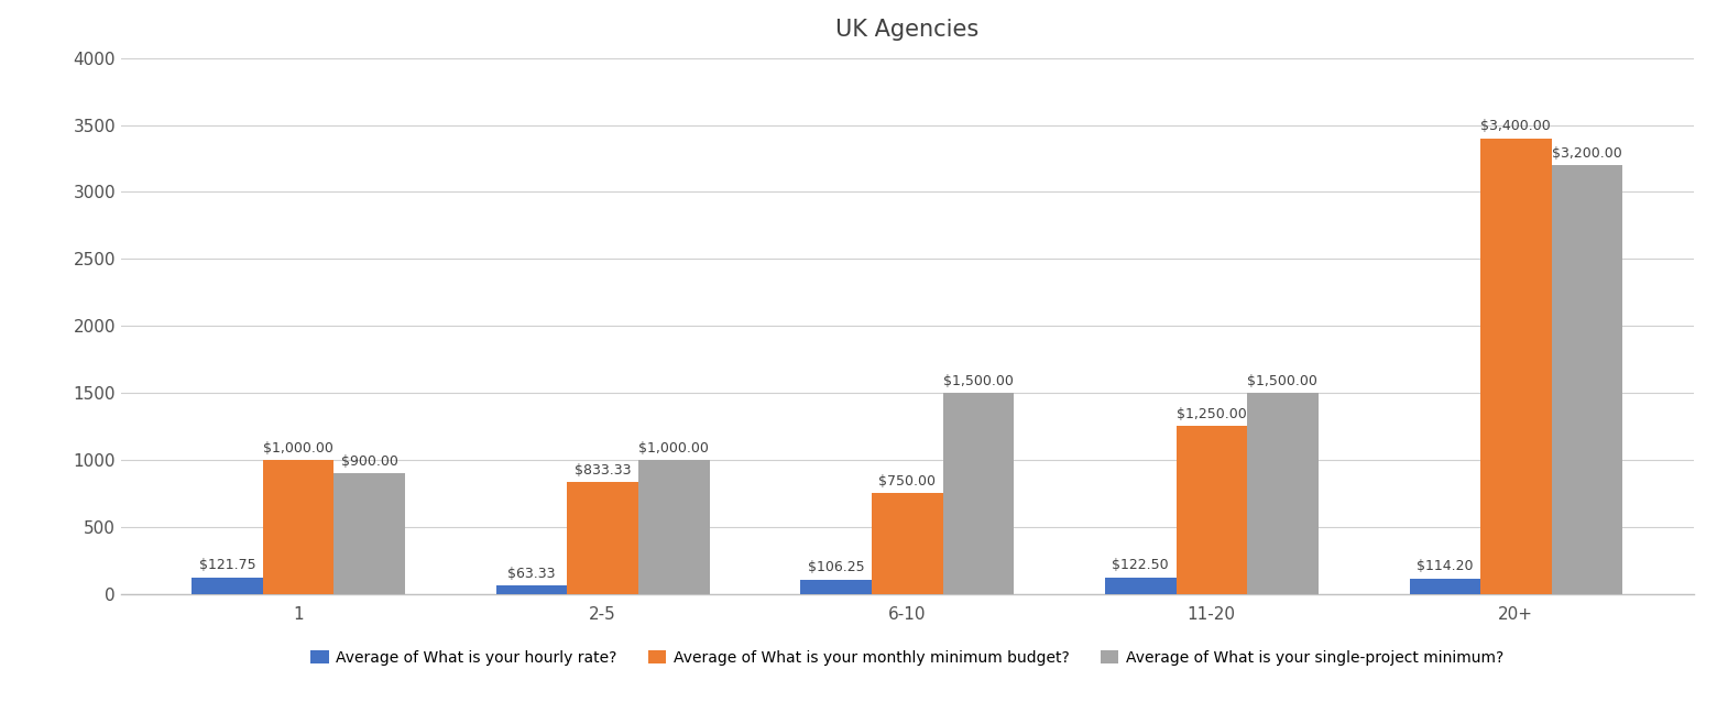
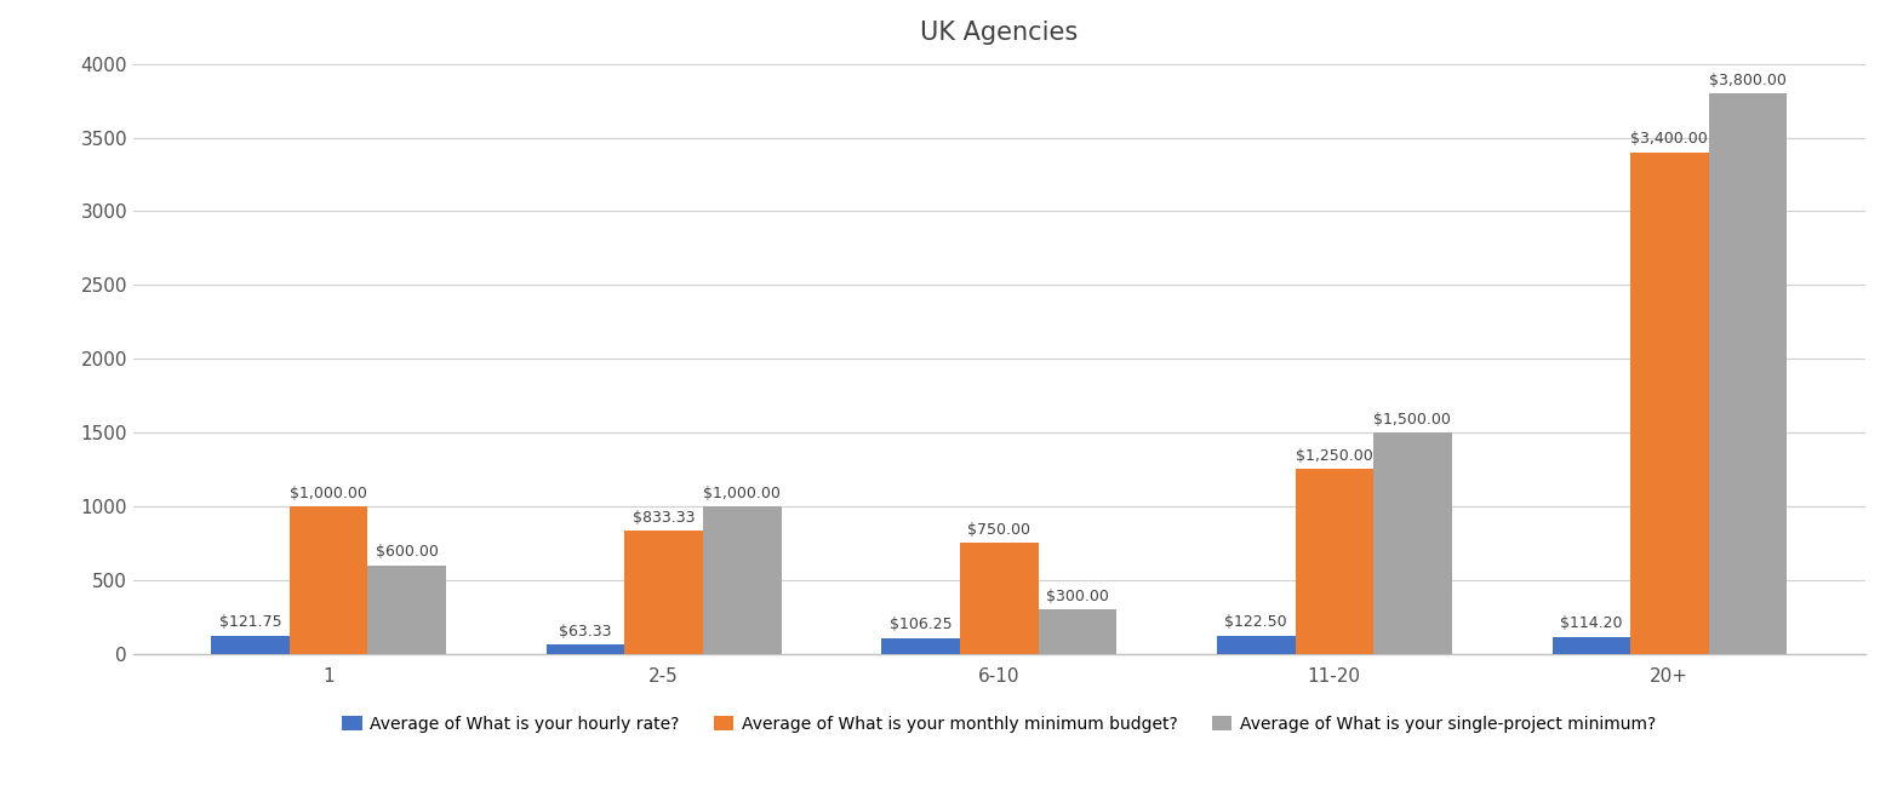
Average of What is your single-project minimum?/1: $900.00 -> $600.00
Average of What is your single-project minimum?/6-10: $1,500.00 -> $300.00
Average of What is your single-project minimum?/20+: $3,200.00 -> $3,800.00
